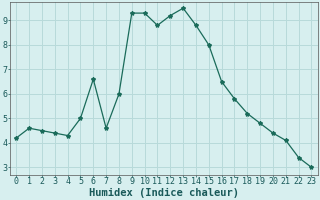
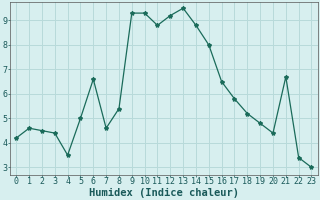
4: 4.3 -> 3.5
8: 6.0 -> 5.4
21: 4.1 -> 6.7
